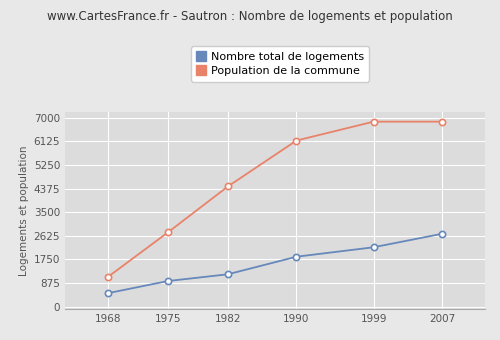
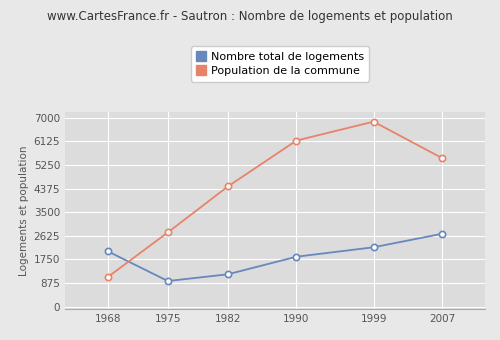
Nombre total de logements/1968: 500 -> 2050
Population de la commune/2007: 6850 -> 5500
